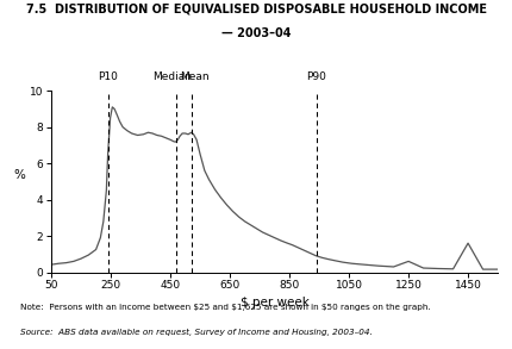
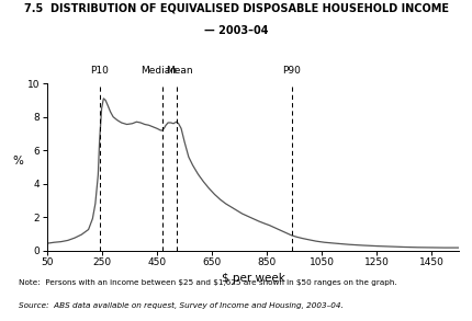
1250: 0.6 -> 0.3
1450: 1.6 -> 0.2
